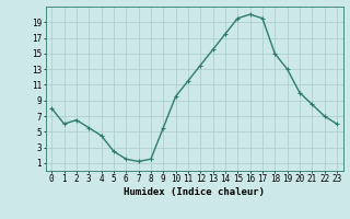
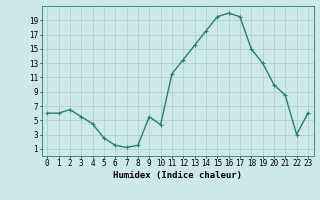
0: 8.0 -> 6.0
10: 9.5 -> 4.4
22: 7.0 -> 3.0
